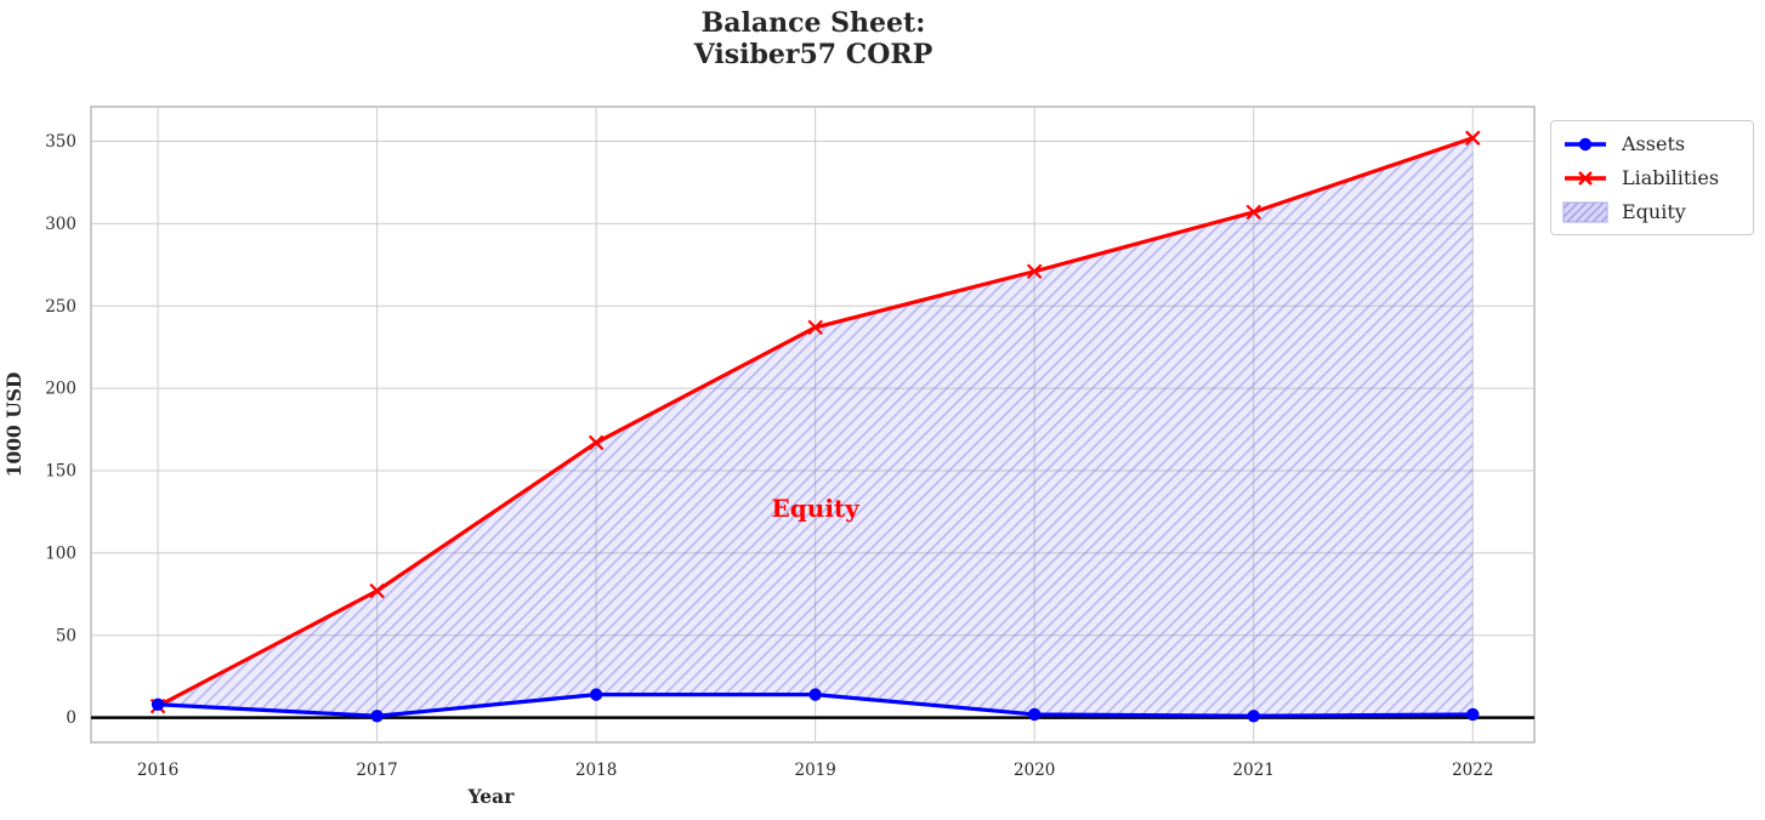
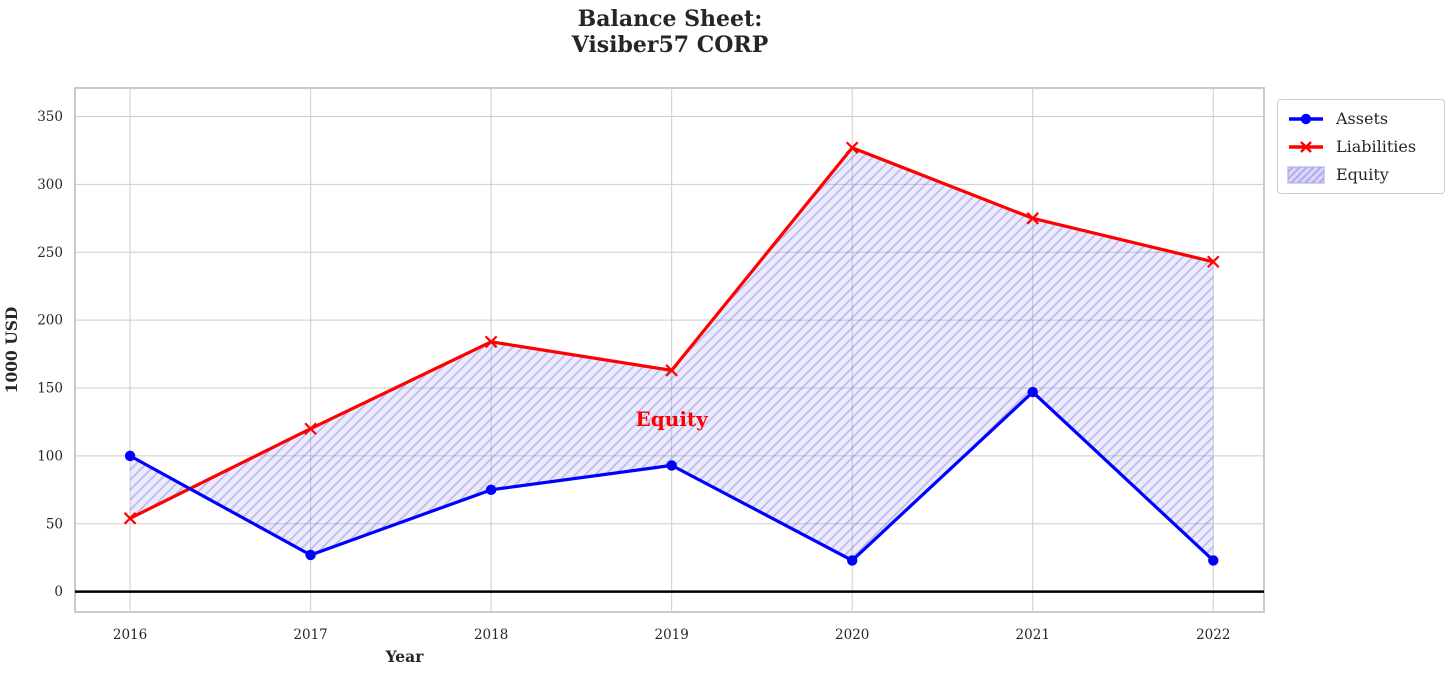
Assets/2016: 8 -> 100
Liabilities/2016: 7 -> 54
Assets/2017: 1 -> 27
Liabilities/2017: 77 -> 120
Assets/2018: 14 -> 75
Liabilities/2018: 167 -> 184
Assets/2019: 14 -> 93
Liabilities/2019: 237 -> 163
Assets/2020: 2 -> 23
Liabilities/2020: 271 -> 327
Assets/2021: 1 -> 147
Liabilities/2021: 307 -> 275
Assets/2022: 2 -> 23
Liabilities/2022: 352 -> 243
